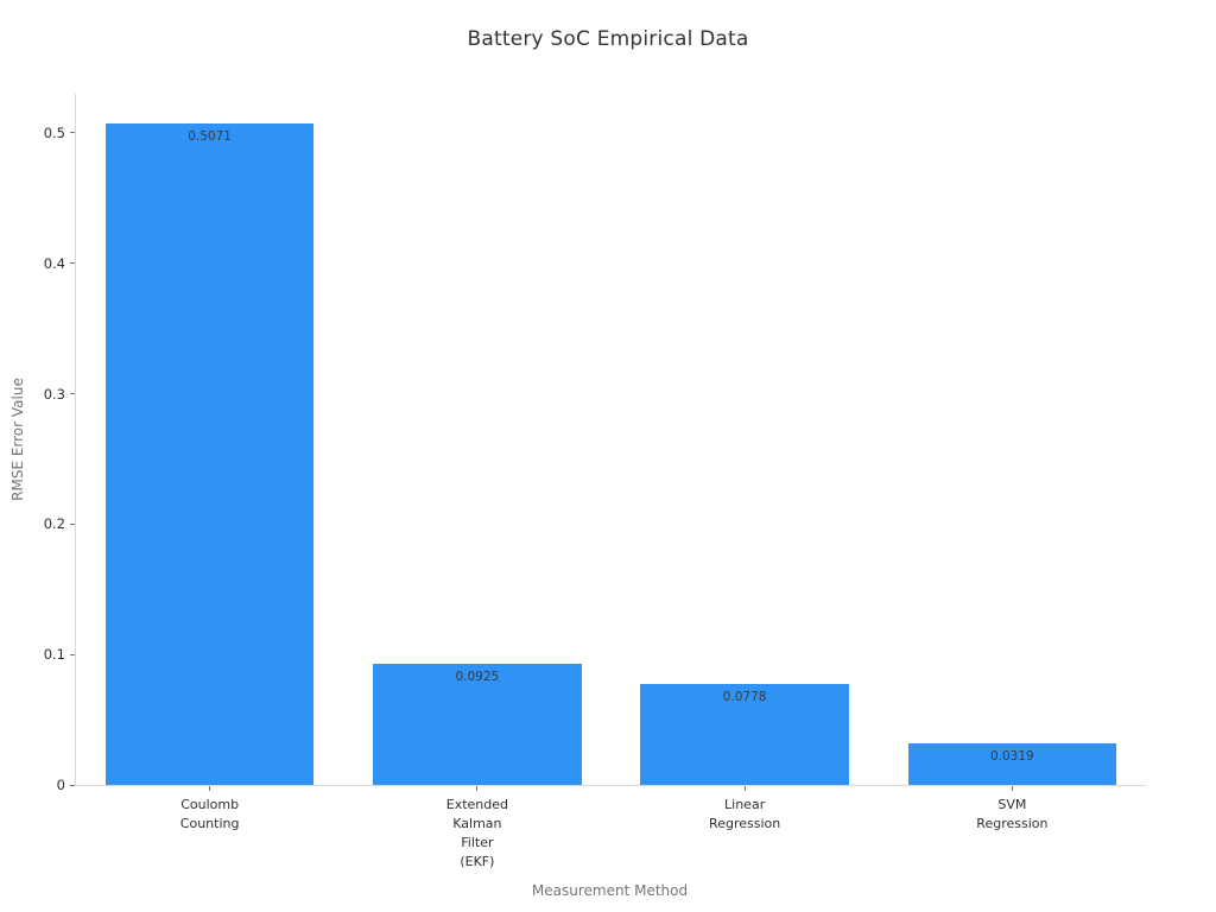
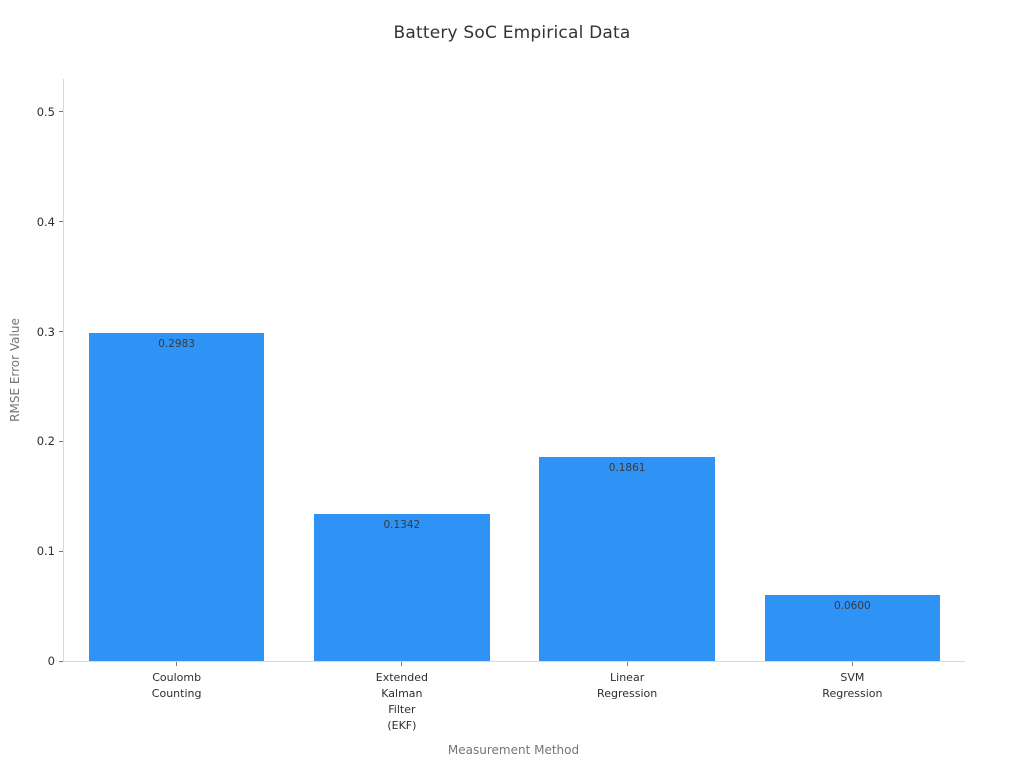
Coulomb Counting: 0.5071 -> 0.2983
Extended Kalman Filter (EKF): 0.0925 -> 0.1342
Linear Regression: 0.0778 -> 0.1861
SVM Regression: 0.0319 -> 0.0600
